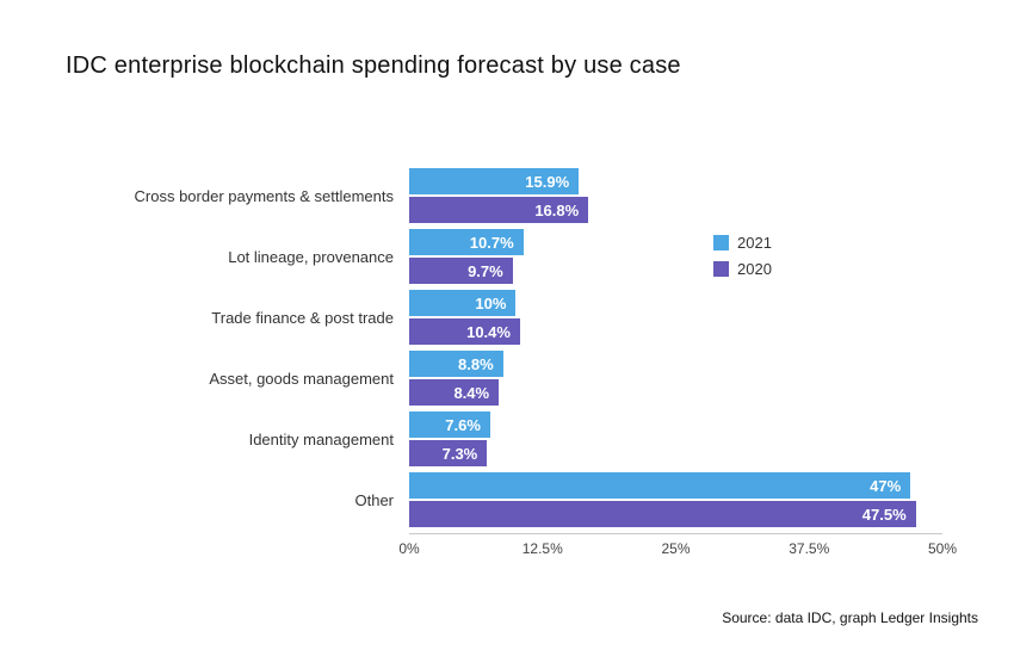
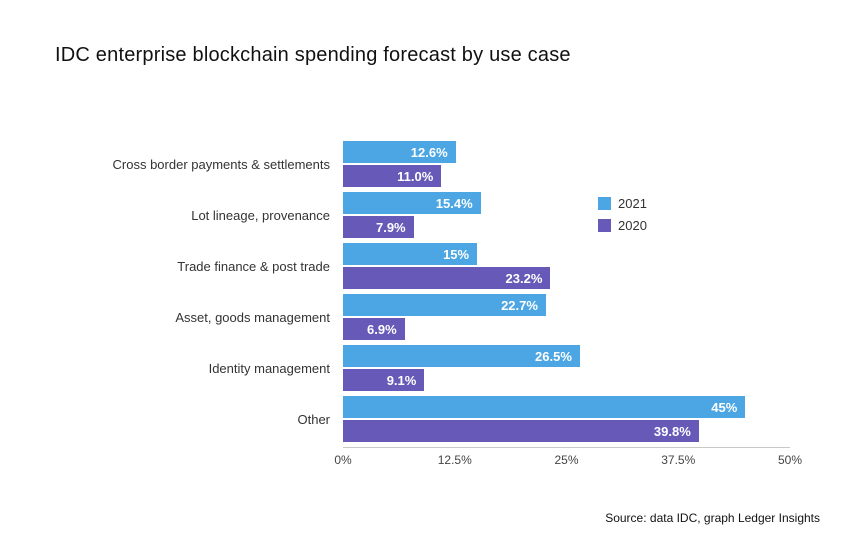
2021/Cross border payments & settlements: 15.9% -> 12.6%
2020/Cross border payments & settlements: 16.8% -> 11.0%
2021/Lot lineage, provenance: 10.7% -> 15.4%
2020/Lot lineage, provenance: 9.7% -> 7.9%
2021/Trade finance & post trade: 10% -> 15%
2020/Trade finance & post trade: 10.4% -> 23.2%
2021/Asset, goods management: 8.8% -> 22.7%
2020/Asset, goods management: 8.4% -> 6.9%
2021/Identity management: 7.6% -> 26.5%
2020/Identity management: 7.3% -> 9.1%
2021/Other: 47% -> 45%
2020/Other: 47.5% -> 39.8%
